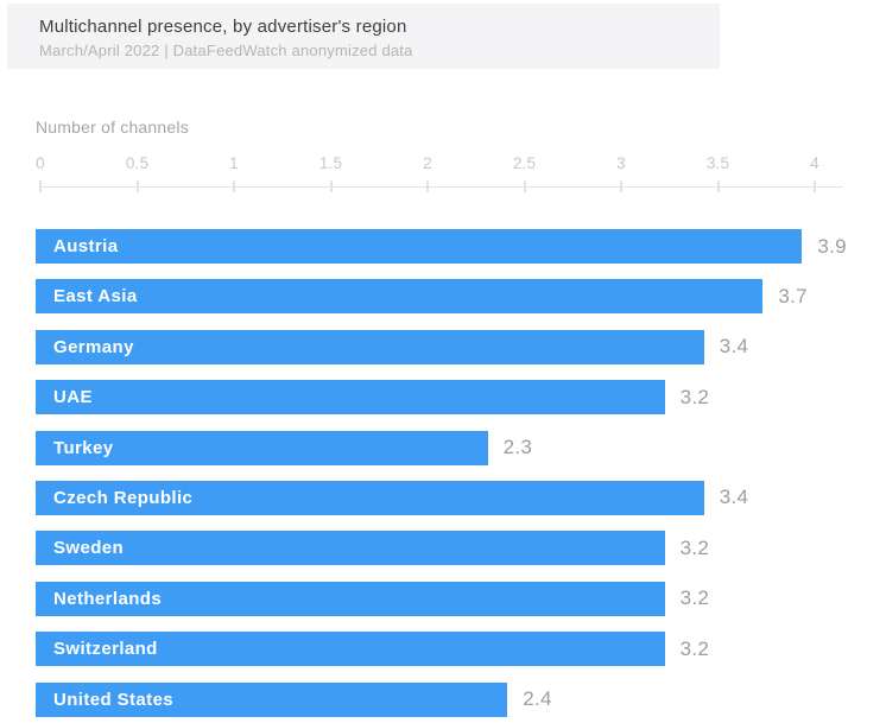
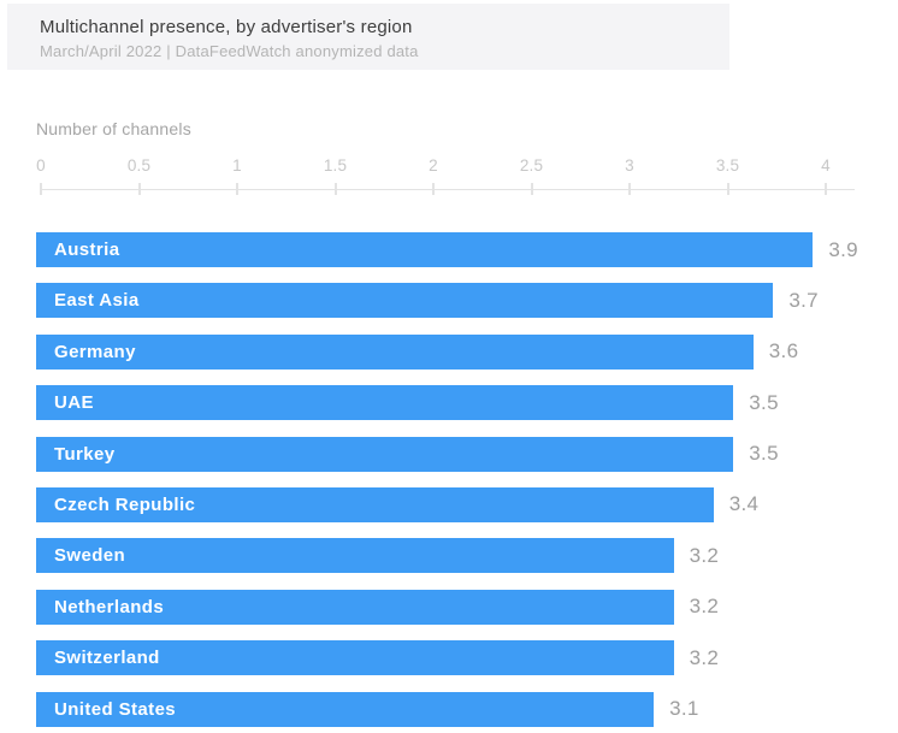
Germany: 3.4 -> 3.6
UAE: 3.2 -> 3.5
Turkey: 2.3 -> 3.5
United States: 2.4 -> 3.1
